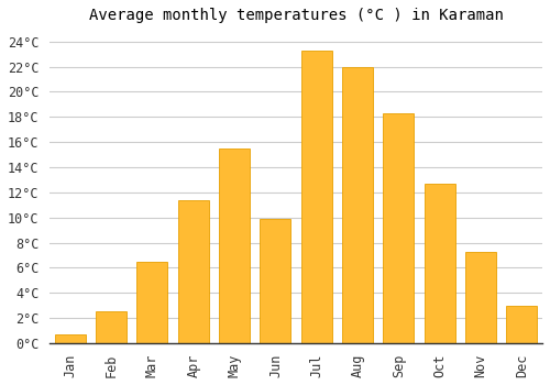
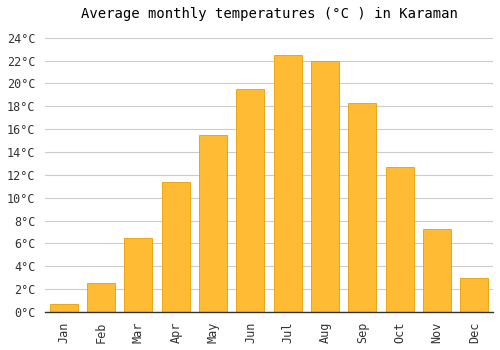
Jun: 9.9°C -> 19.5°C
Jul: 23.3°C -> 22.5°C
